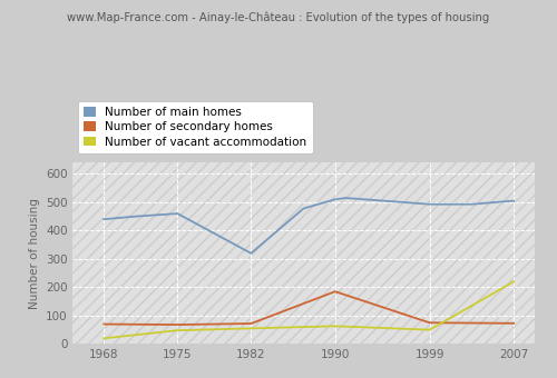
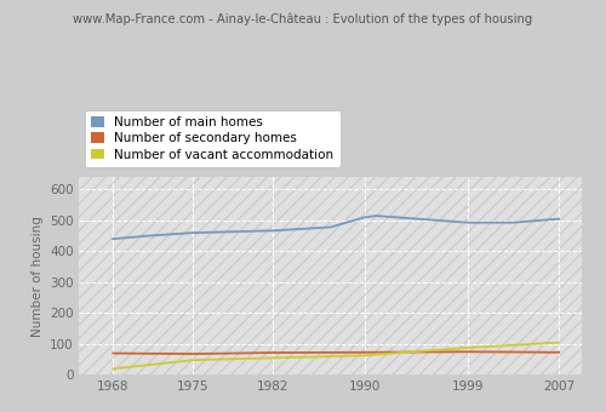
Number of main homes/1982: 320 -> 467
Number of secondary homes/1990: 185 -> 73
Number of vacant accommodation/1999: 50 -> 88
Number of vacant accommodation/2007: 220 -> 105
